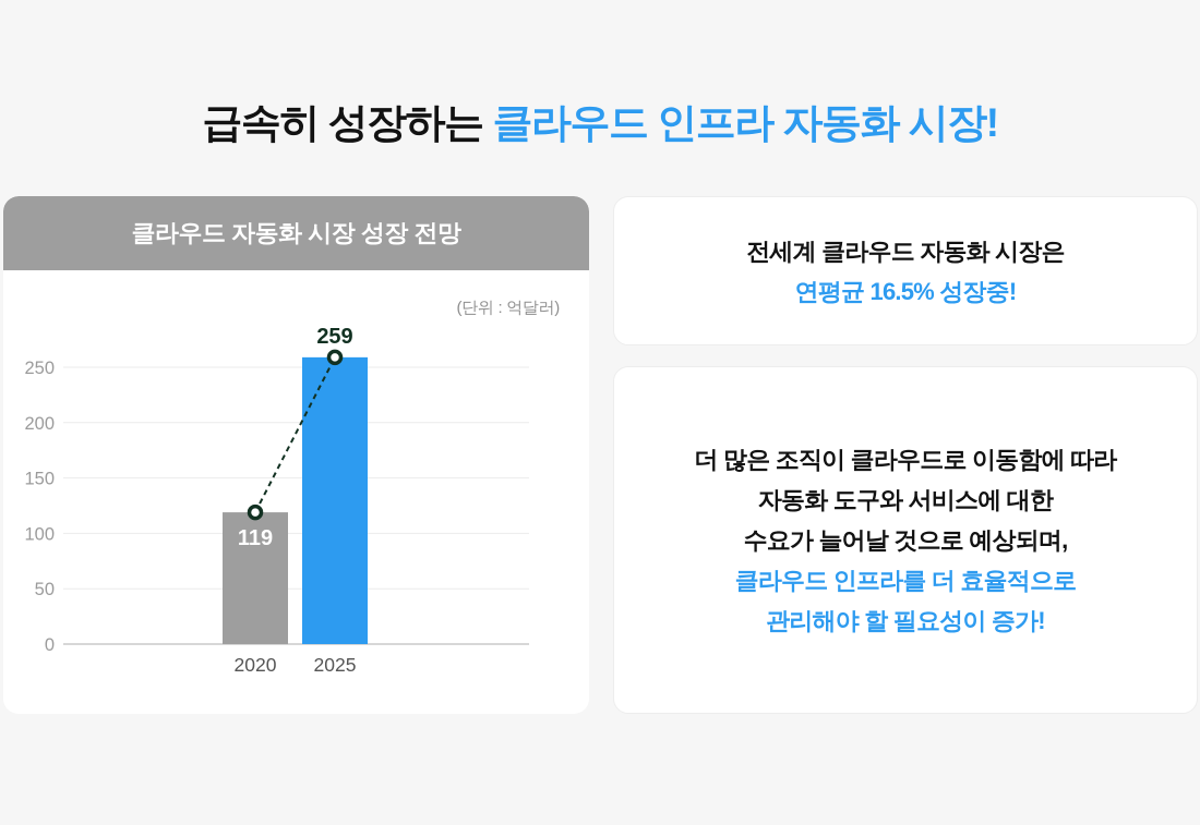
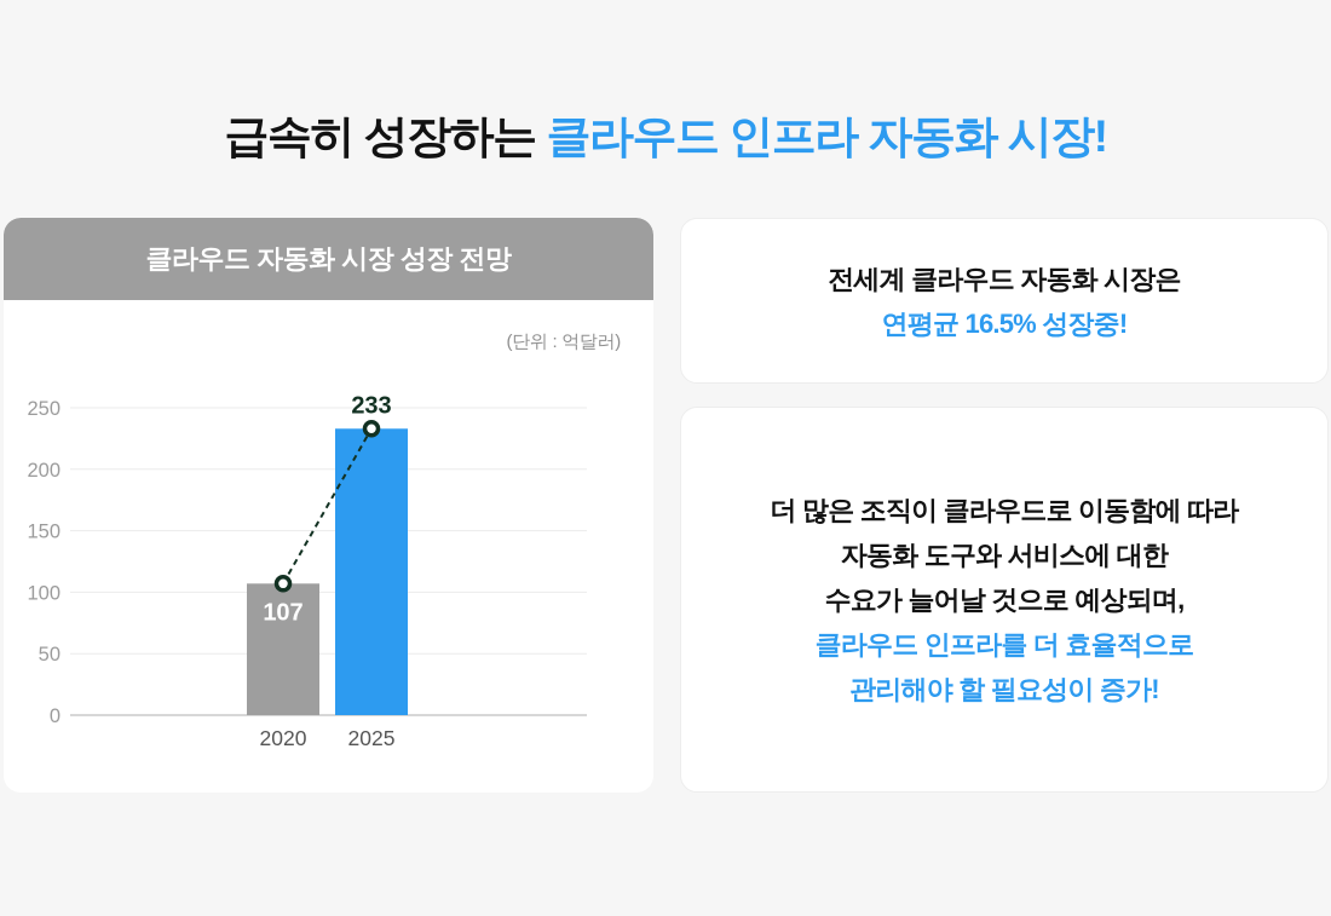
2020: 119 -> 107
2025: 259 -> 233
